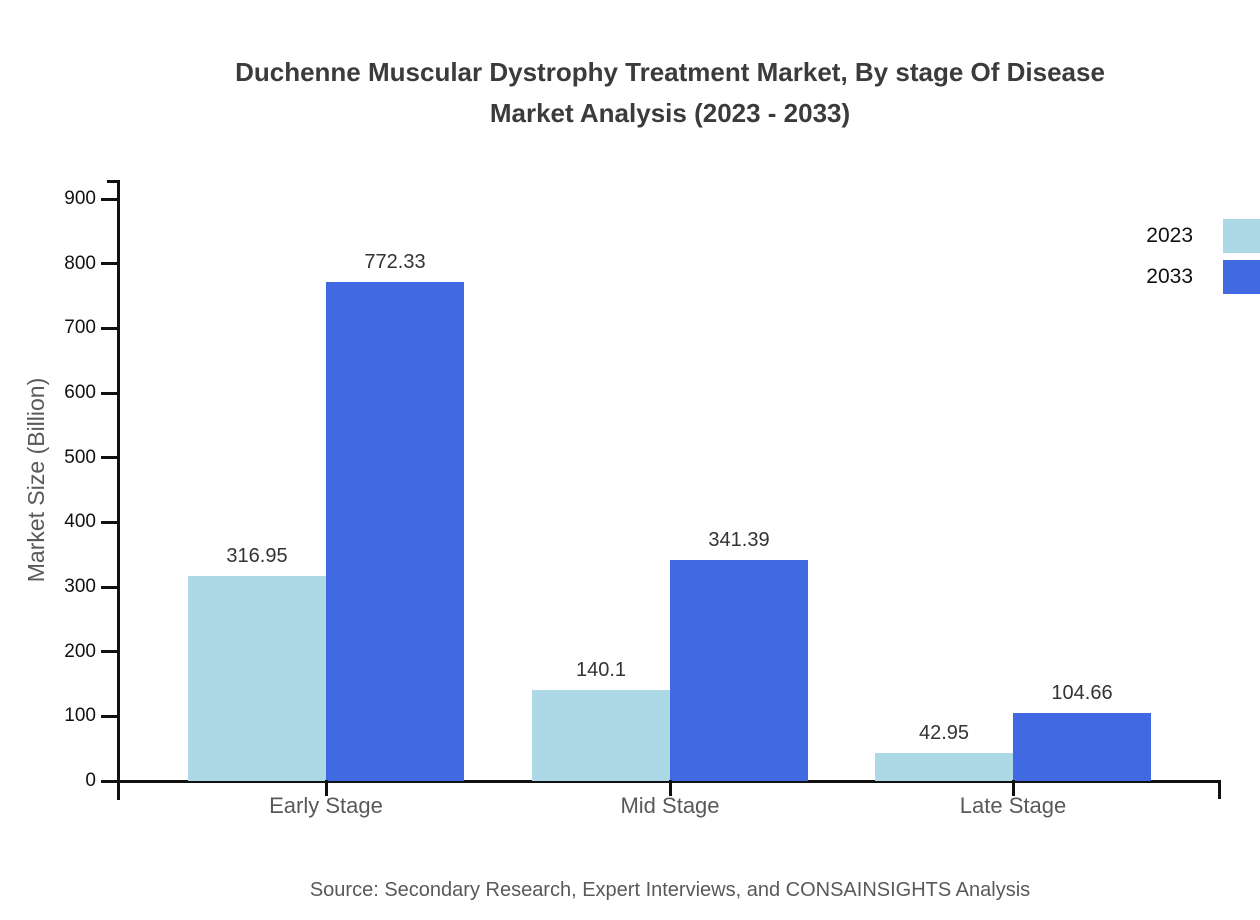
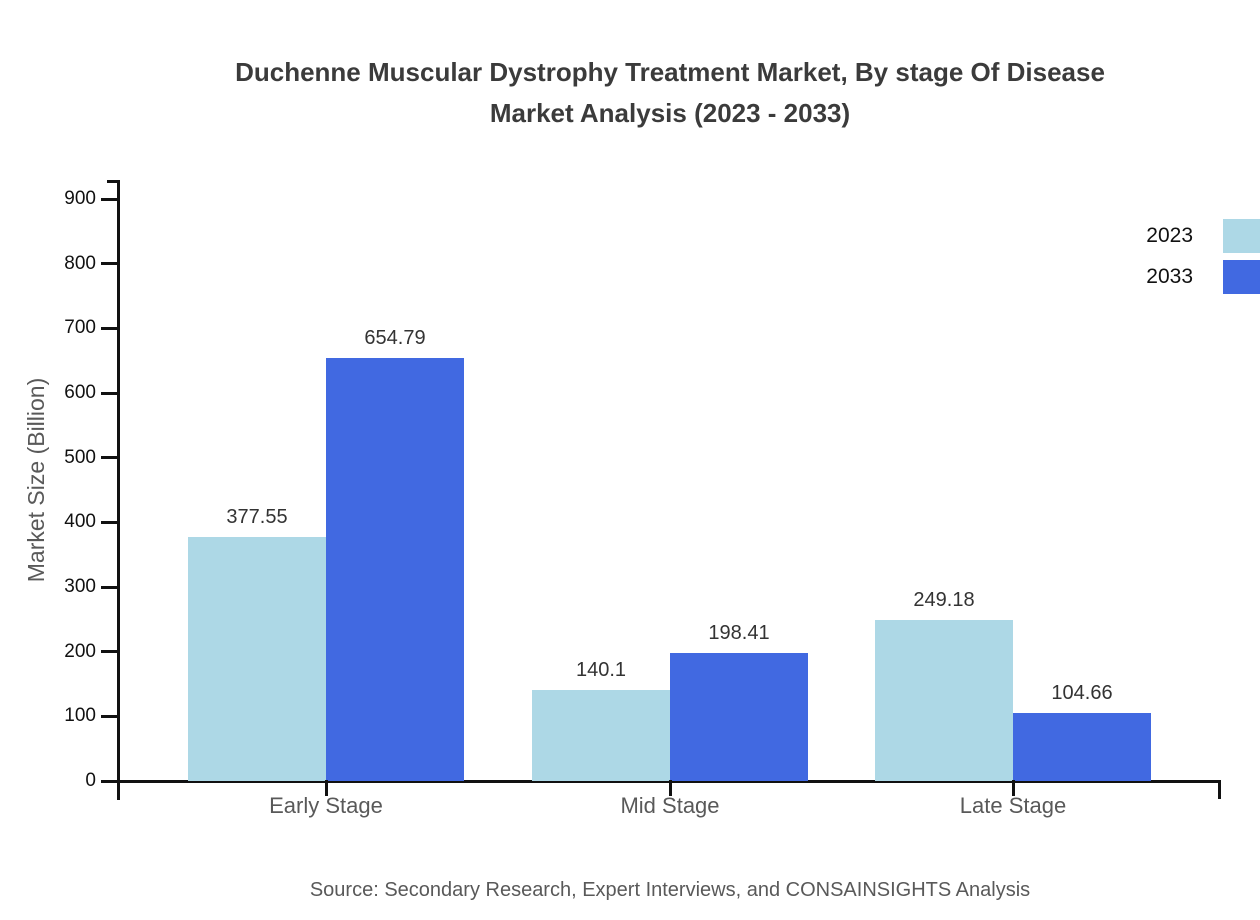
2023/Early Stage: 316.95 -> 377.55
2033/Early Stage: 772.33 -> 654.79
2033/Mid Stage: 341.39 -> 198.41
2023/Late Stage: 42.95 -> 249.18
